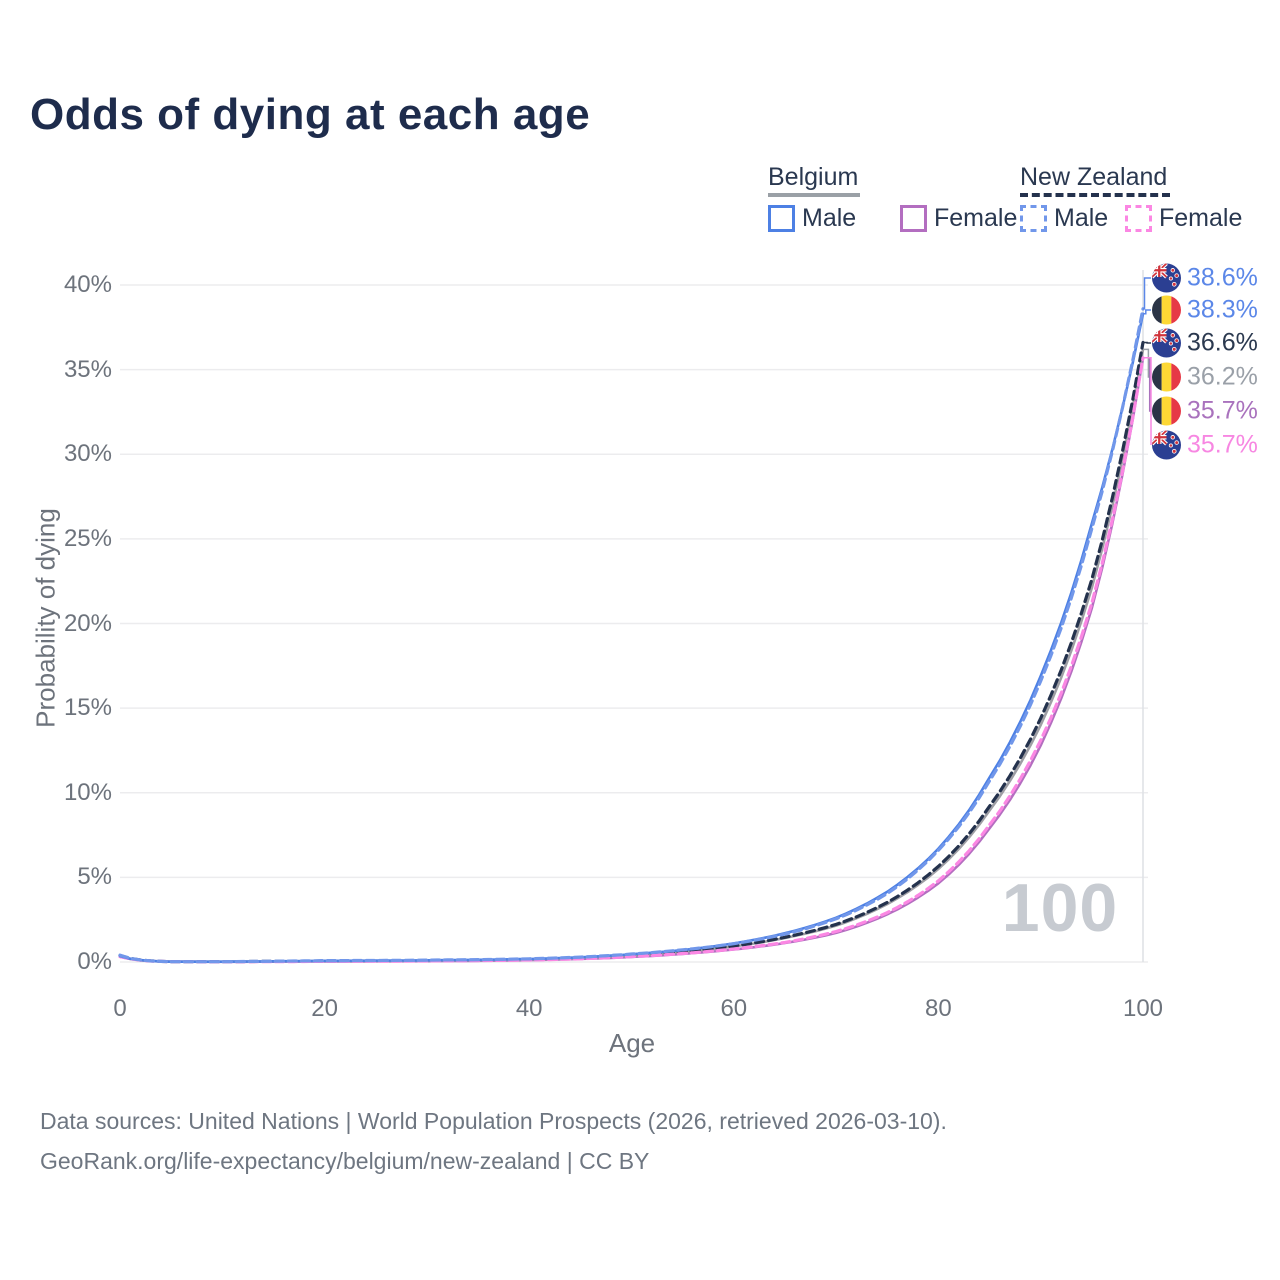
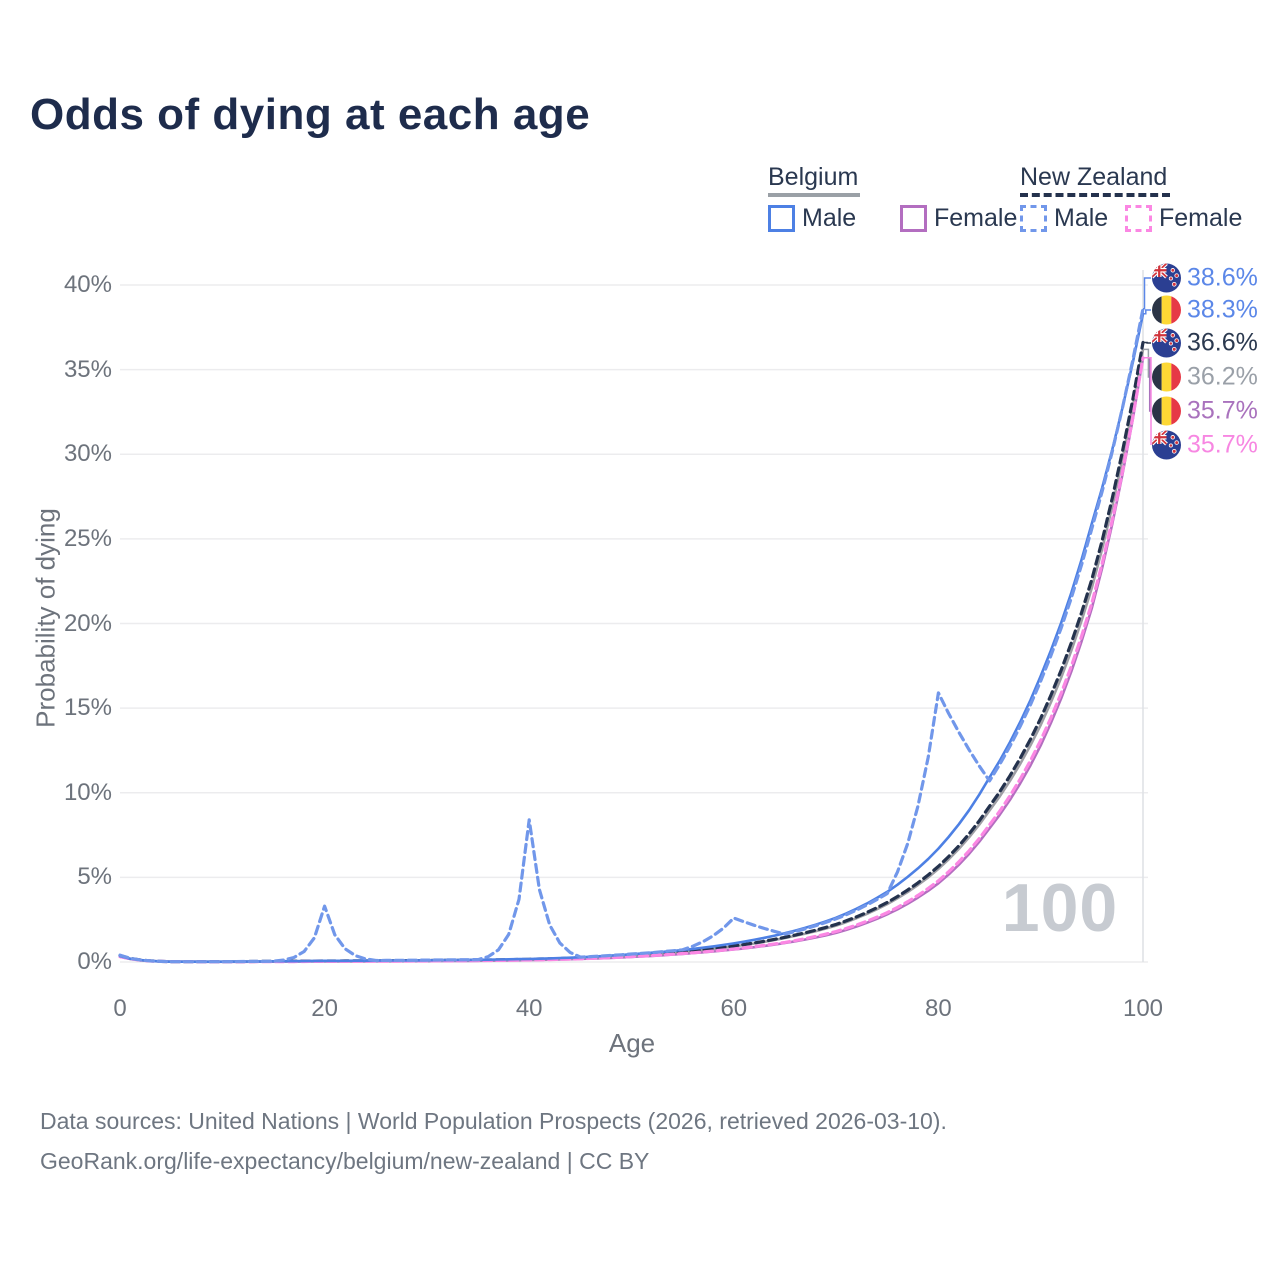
New Zealand Male/20: 0.1% -> 3.3%
New Zealand Male/40: 0.2% -> 8.4%
New Zealand Male/60: 1.1% -> 2.6%
New Zealand Male/80: 6.6% -> 15.9%
